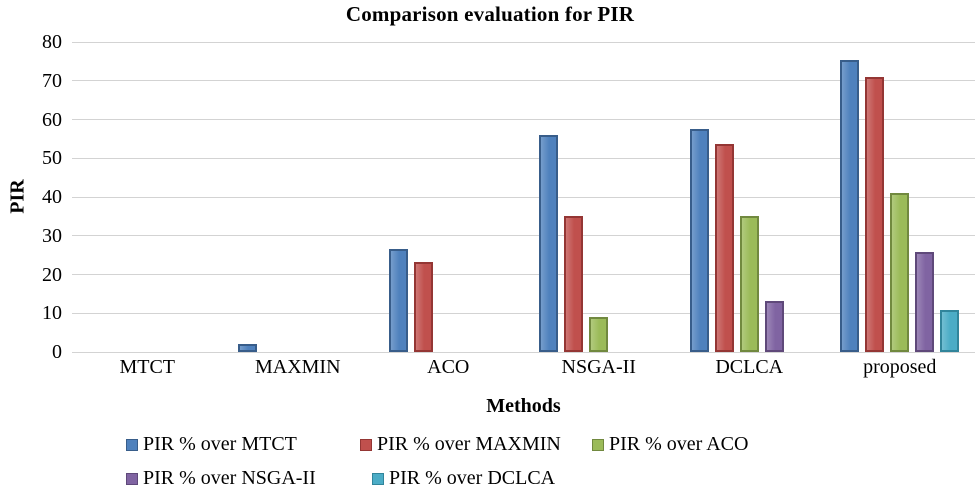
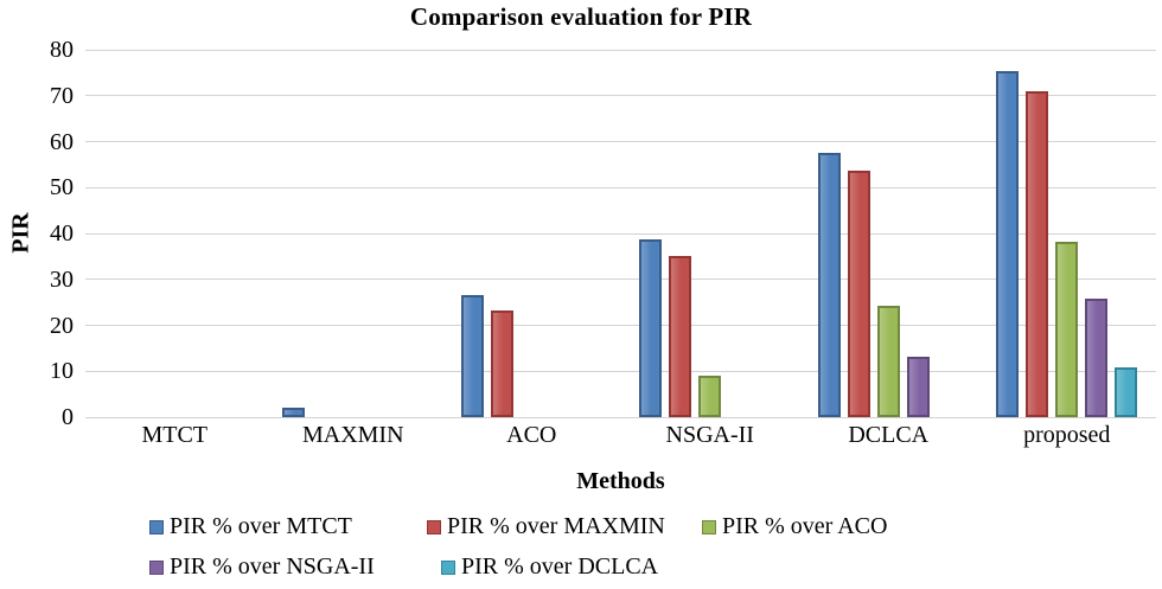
PIR % over MTCT/NSGA-II: 56 -> 39
PIR % over ACO/DCLCA: 35 -> 24
PIR % over ACO/proposed: 41 -> 38
